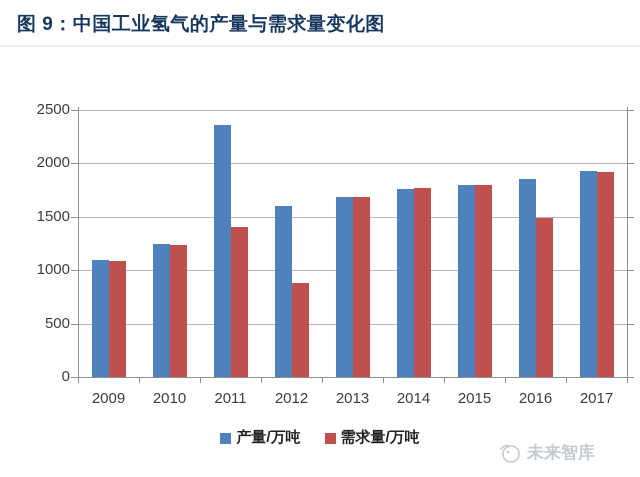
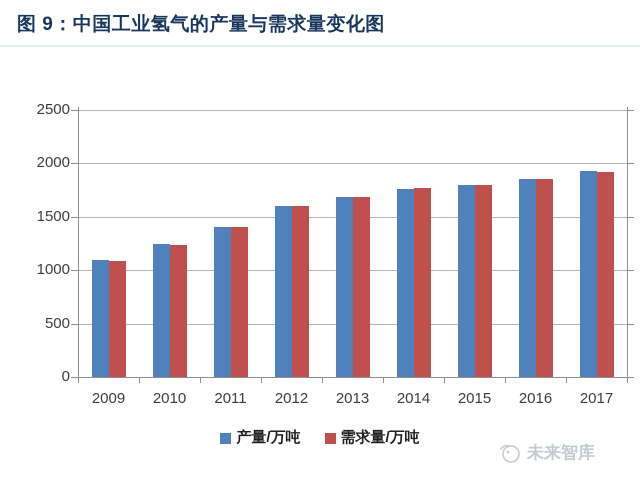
产量/万吨/2011: 2360 -> 1400
需求量/万吨/2012: 880 -> 1600
需求量/万吨/2016: 1490 -> 1860
